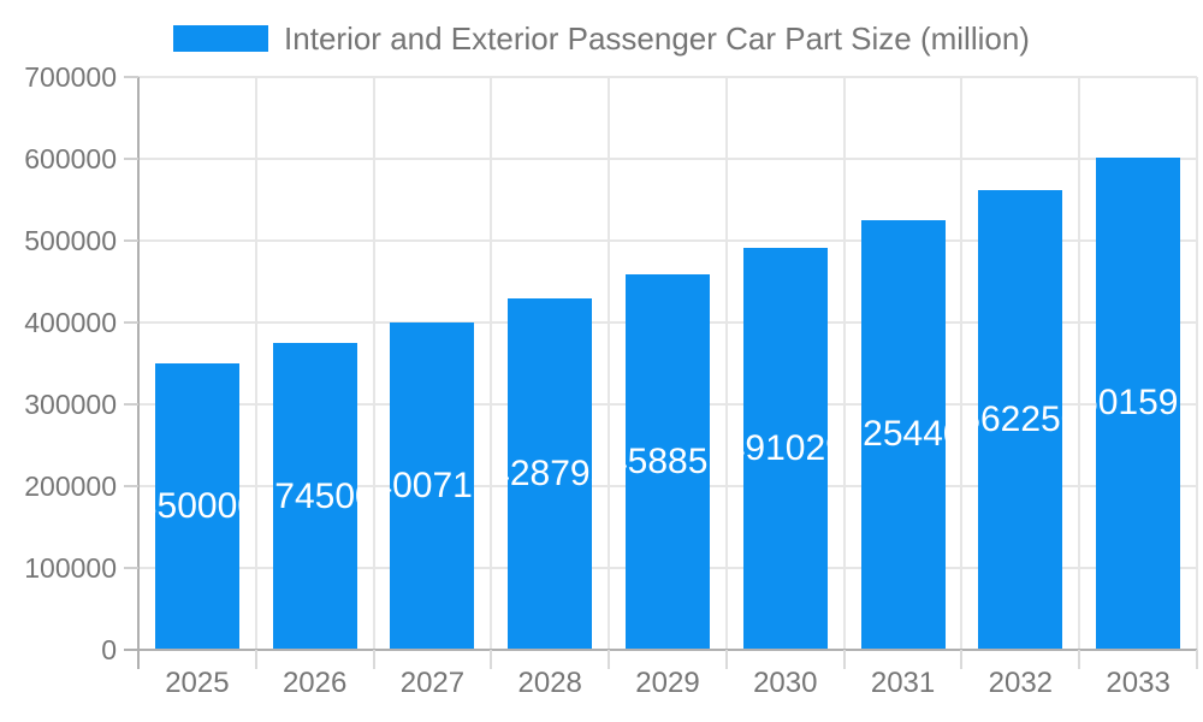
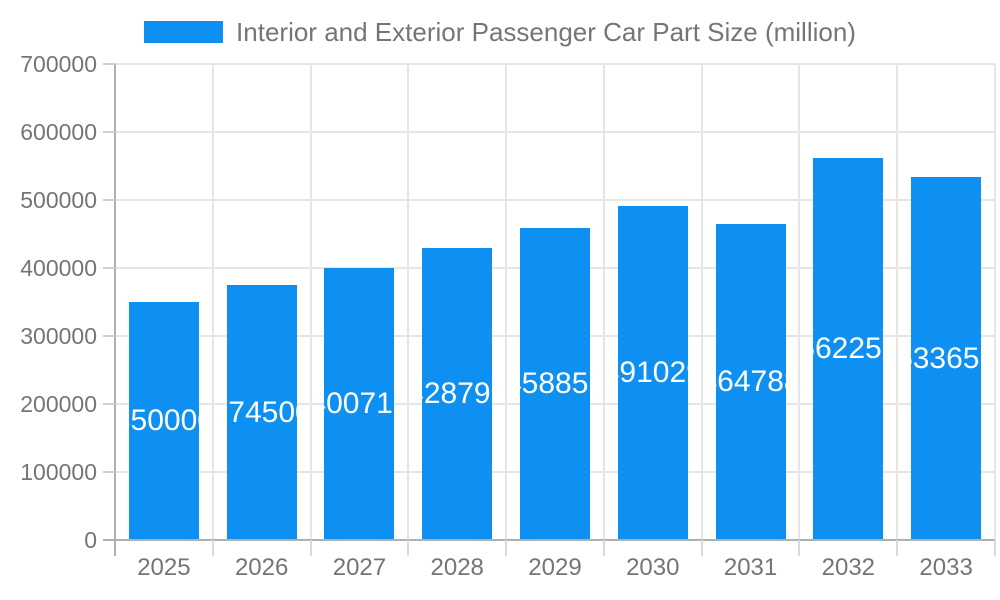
2031: 525440 -> 464788
2033: 601597 -> 533656
